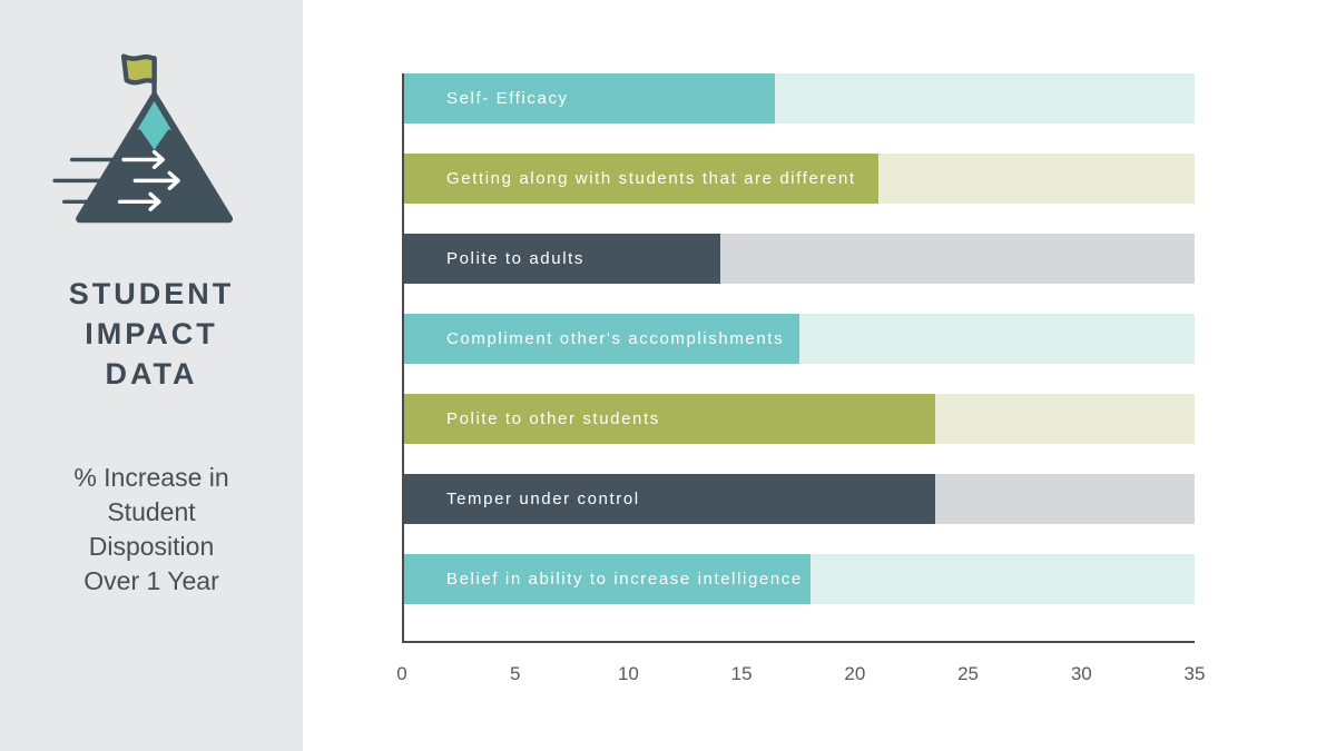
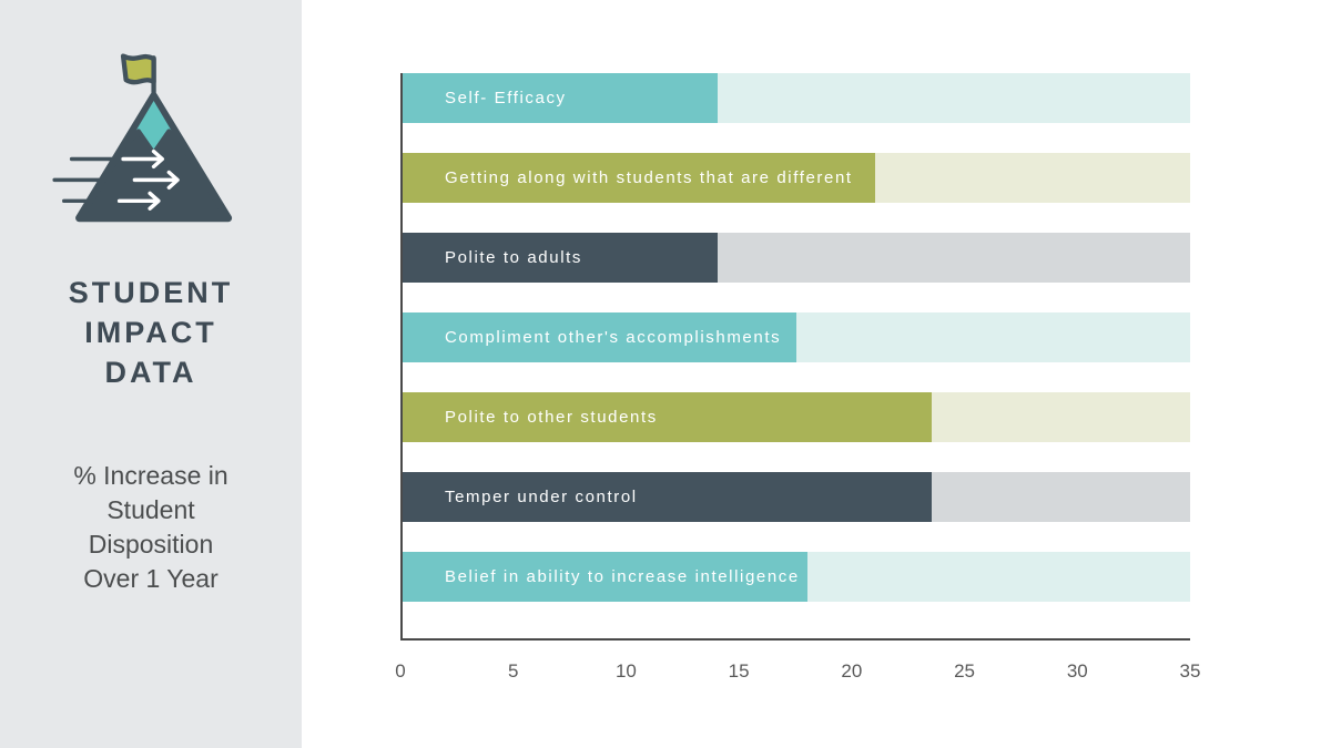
Self- Efficacy: 16.4 -> 14.0
